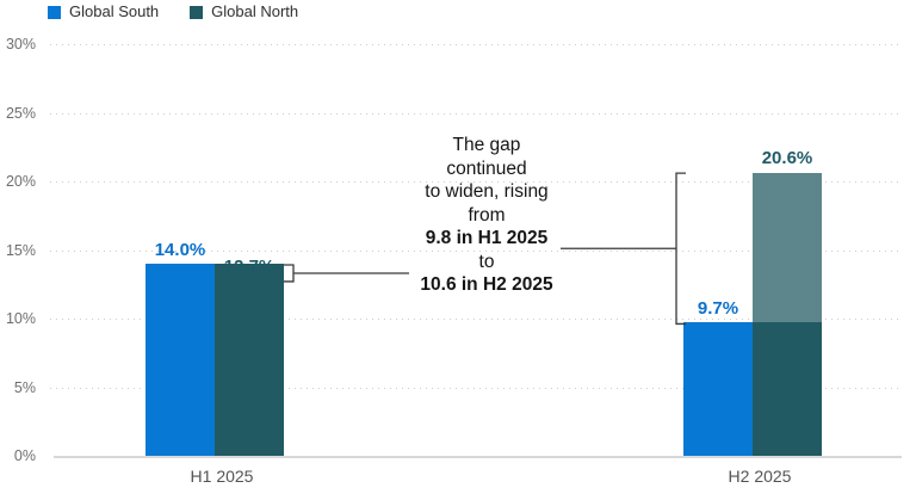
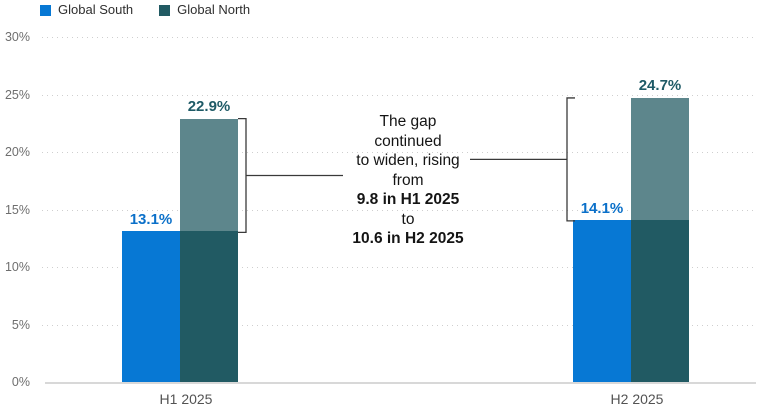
Global South/H1 2025: 14.0% -> 13.1%
Global North/H1 2025: 12.7% -> 22.9%
Global South/H2 2025: 9.7% -> 14.1%
Global North/H2 2025: 20.6% -> 24.7%
